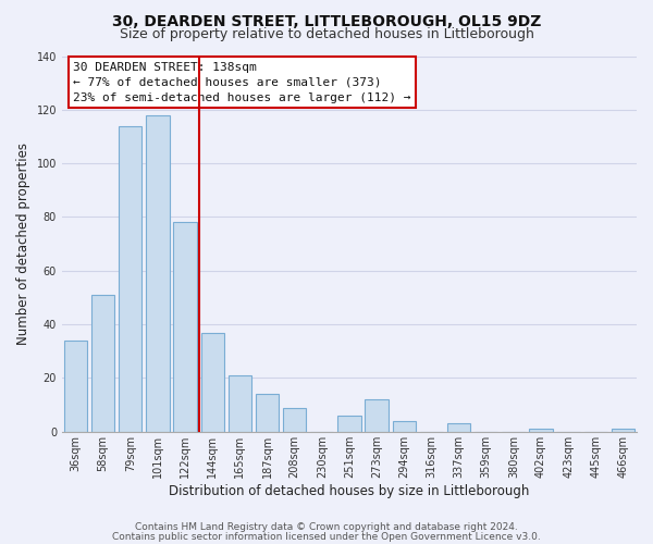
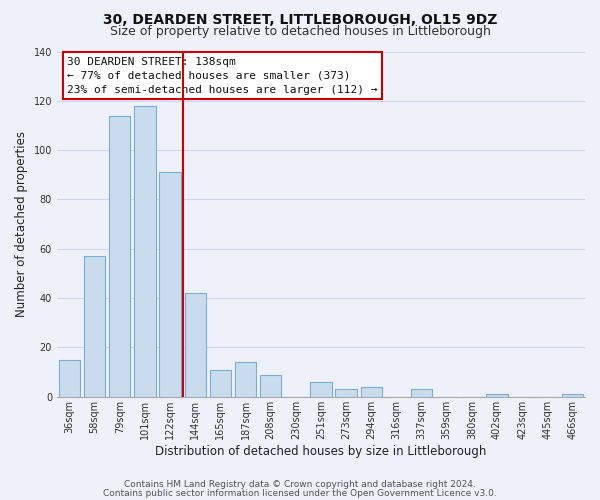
36sqm: 34 -> 15
58sqm: 51 -> 57
122sqm: 78 -> 91
144sqm: 37 -> 42
165sqm: 21 -> 11
273sqm: 12 -> 3
